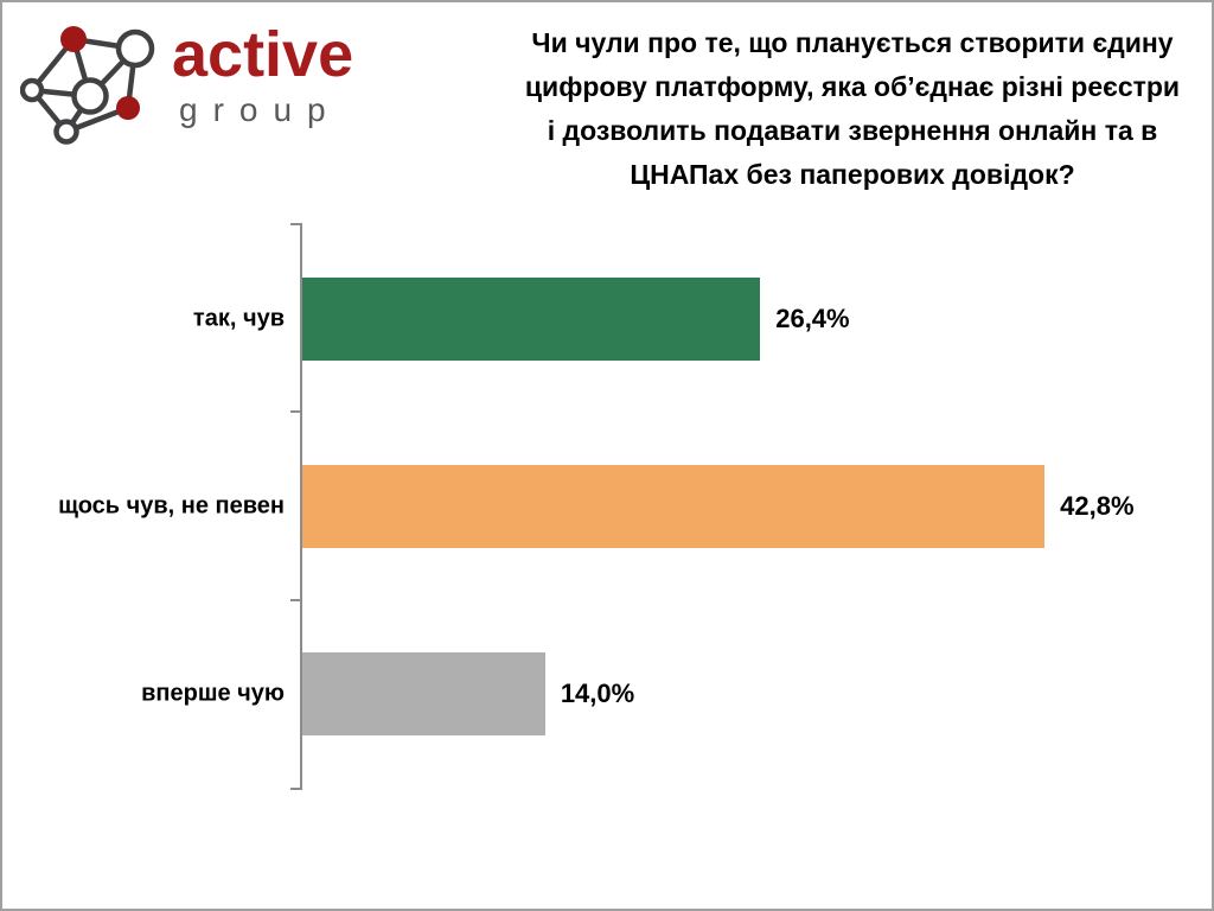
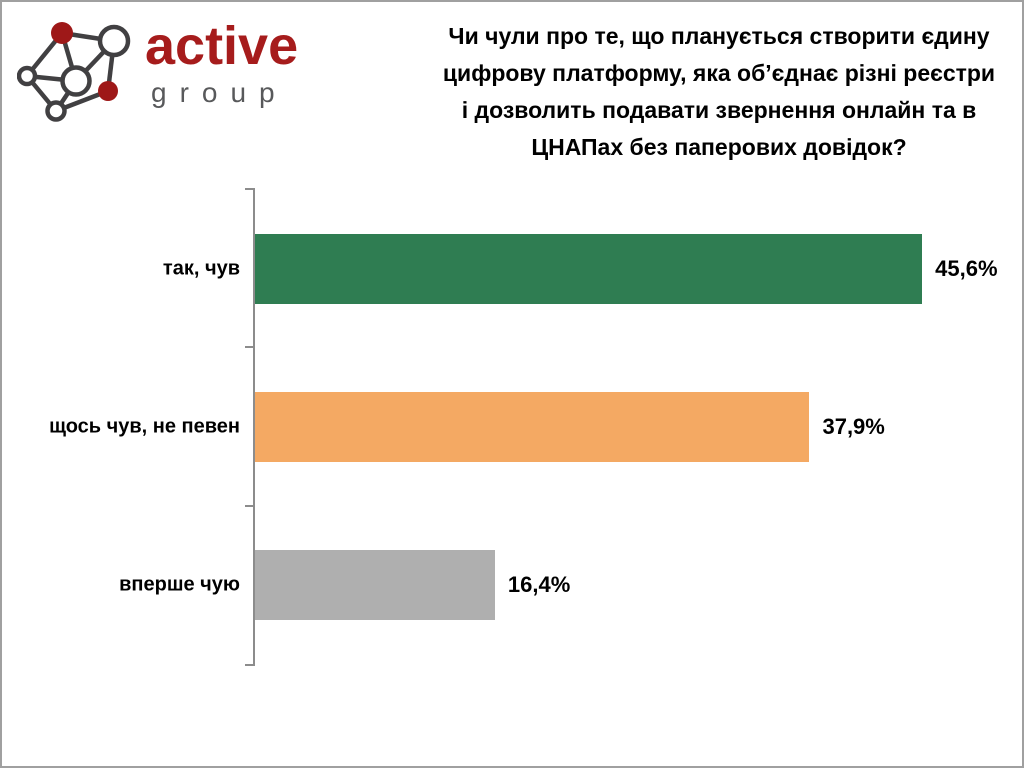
так, чув: 26,4% -> 45,6%
щось чув, не певен: 42,8% -> 37,9%
вперше чую: 14,0% -> 16,4%
